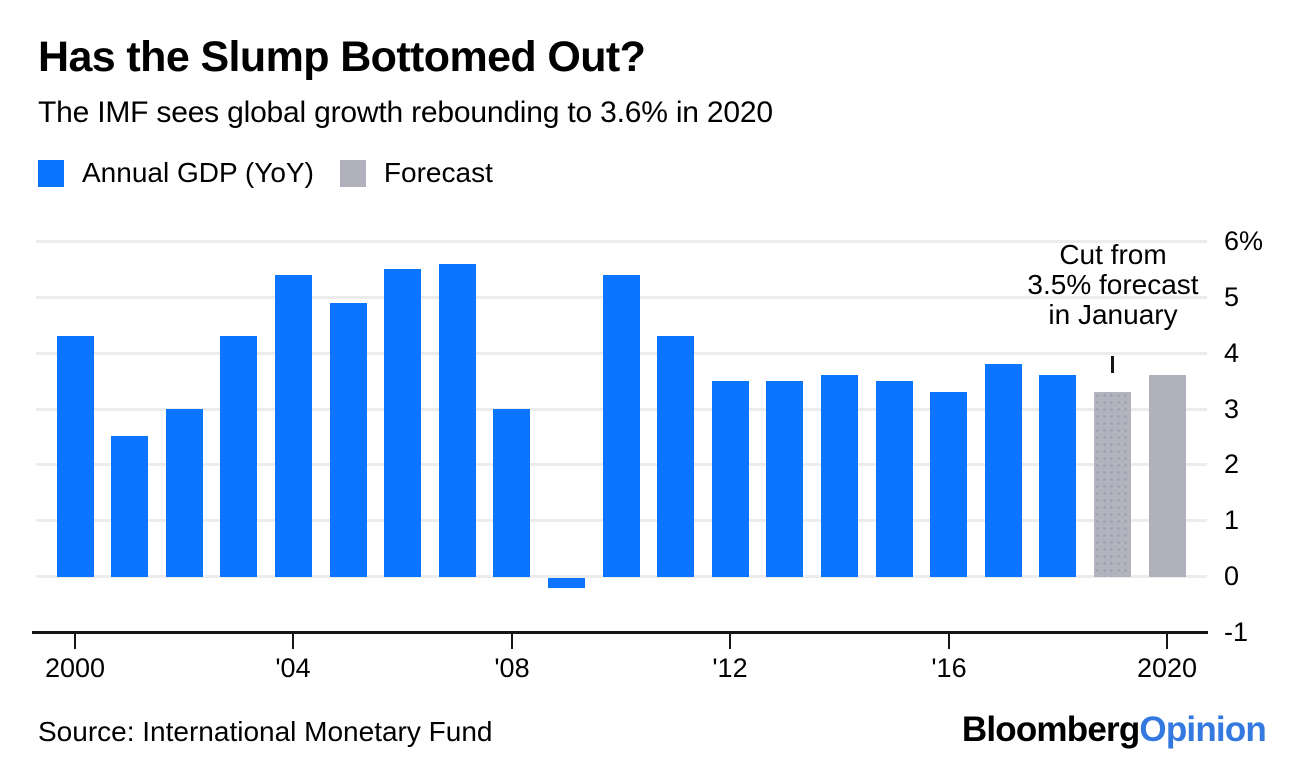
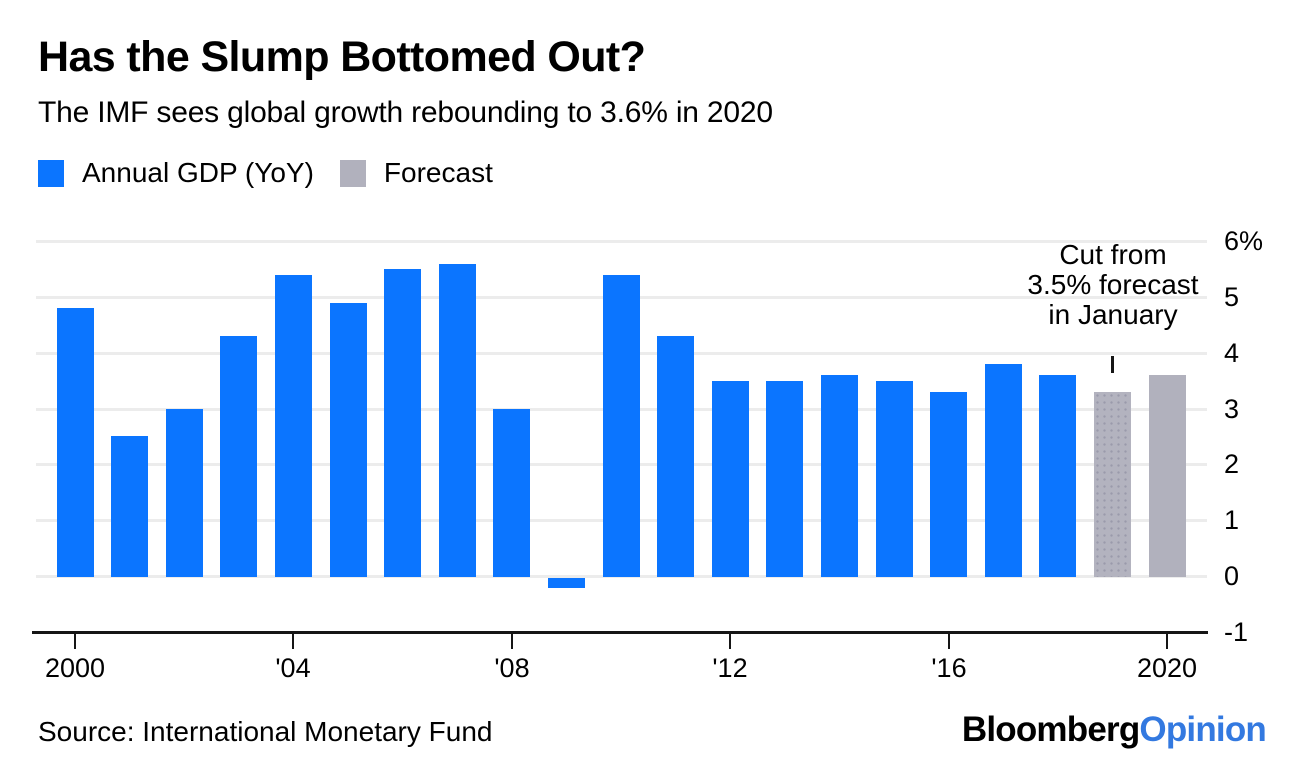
Annual GDP (YoY)/2000: 4.3% -> 4.8%
